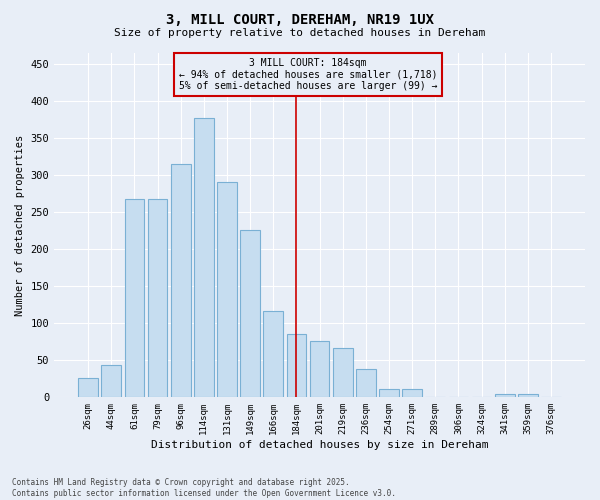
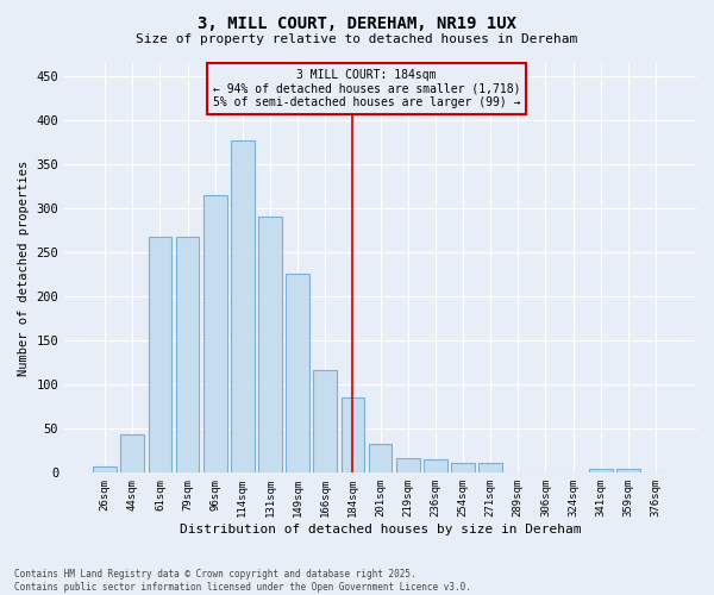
26sqm: 26 -> 7
201sqm: 76 -> 33
219sqm: 66 -> 16
236sqm: 38 -> 15
